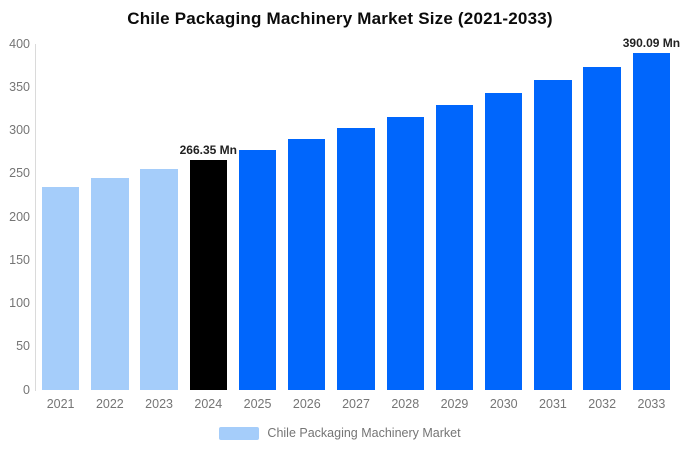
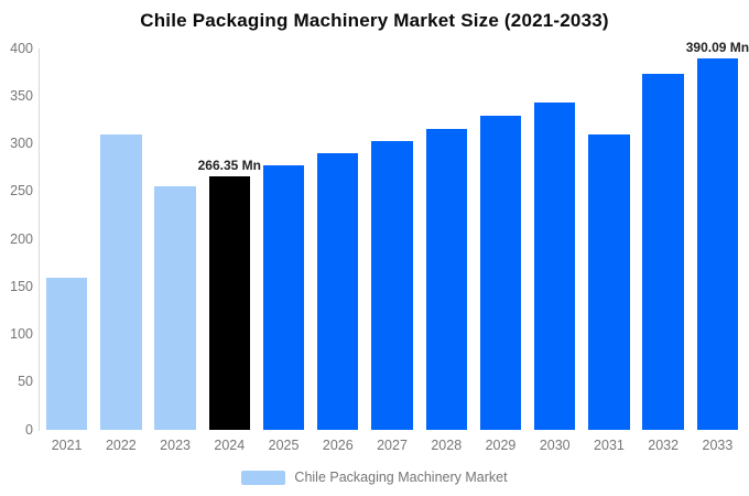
2021: 230 -> 160
2022: 240 -> 310
2031: 360 -> 310
